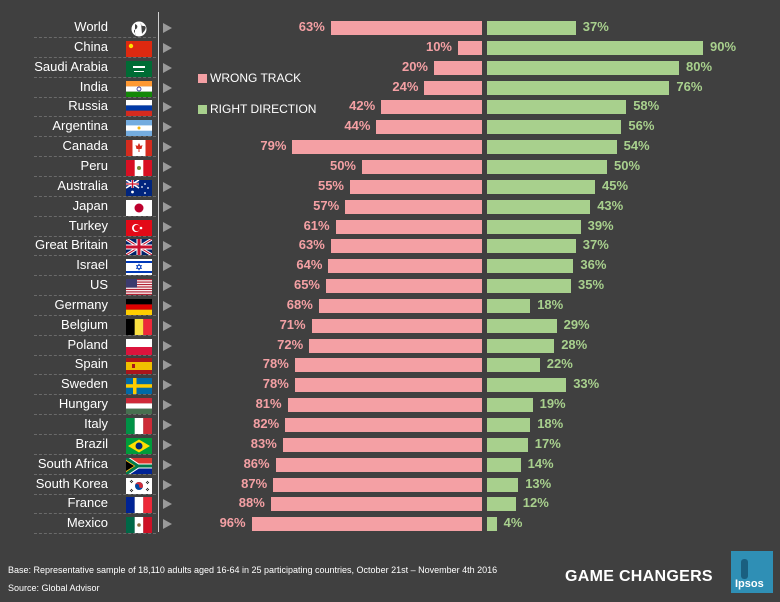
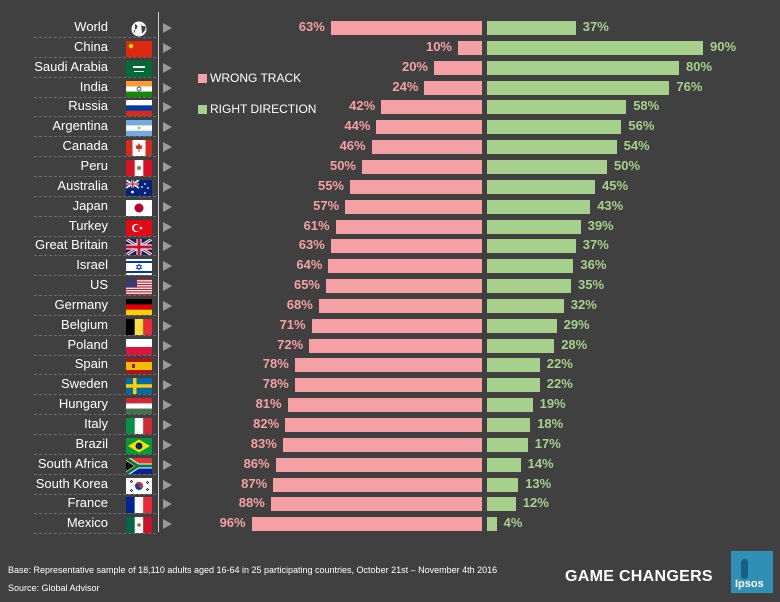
WRONG TRACK/Canada: 79% -> 46%
RIGHT DIRECTION/Germany: 18% -> 32%
RIGHT DIRECTION/Sweden: 33% -> 22%
